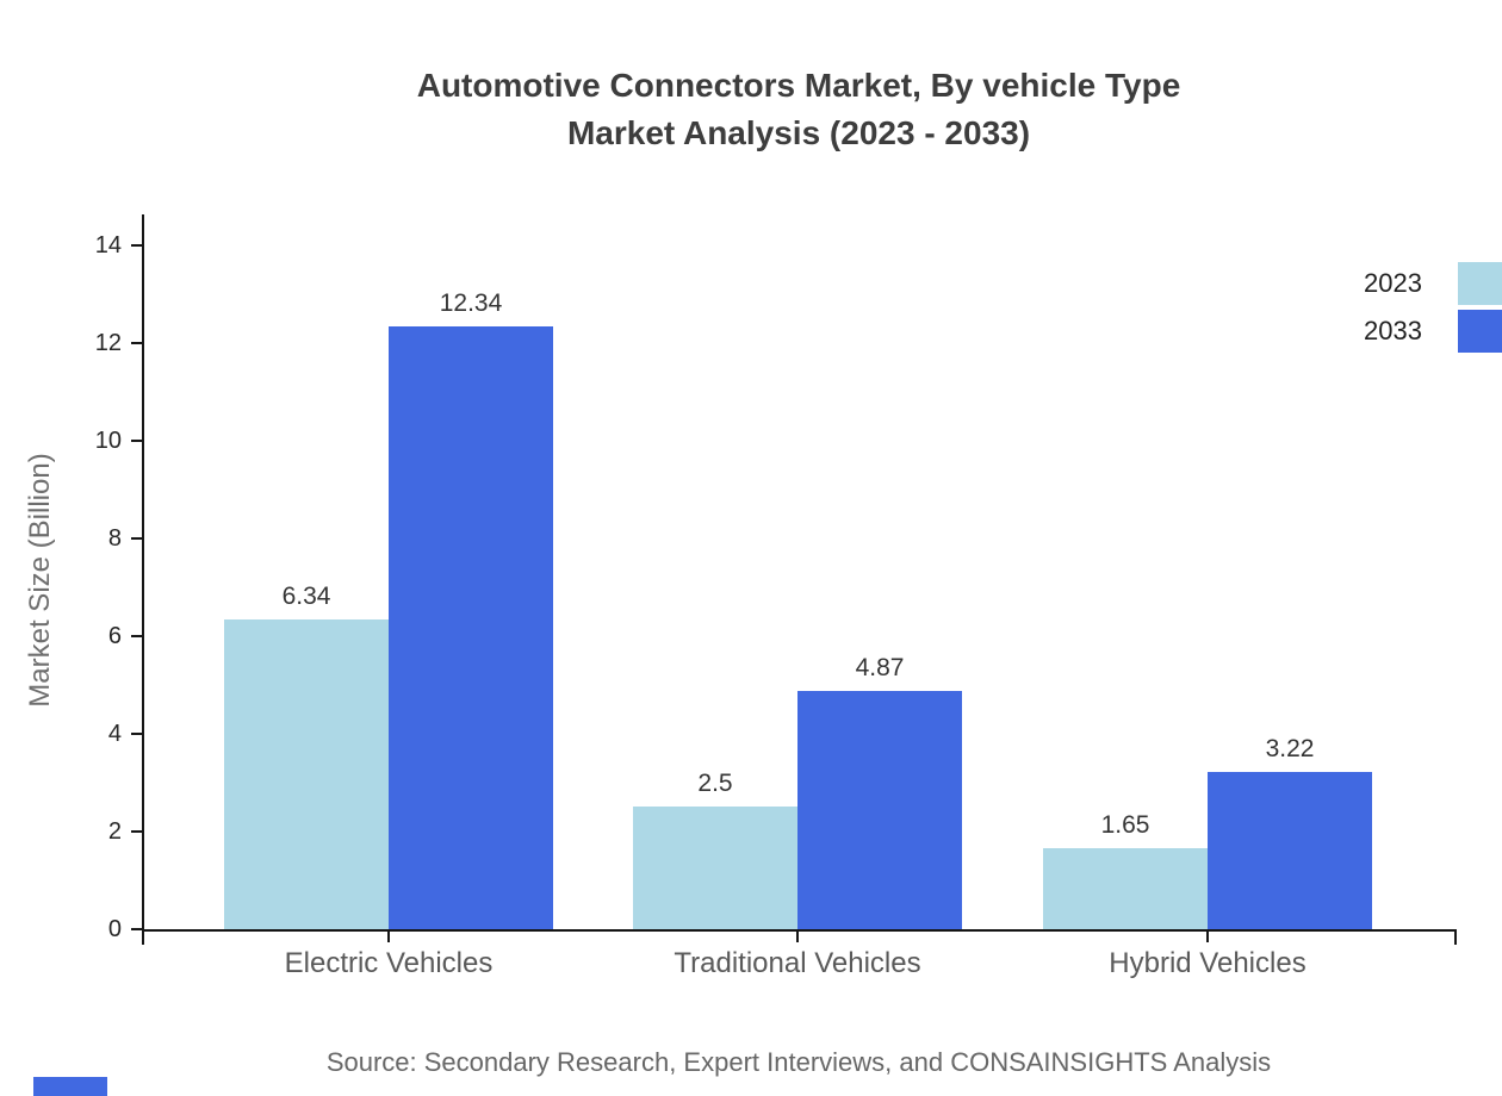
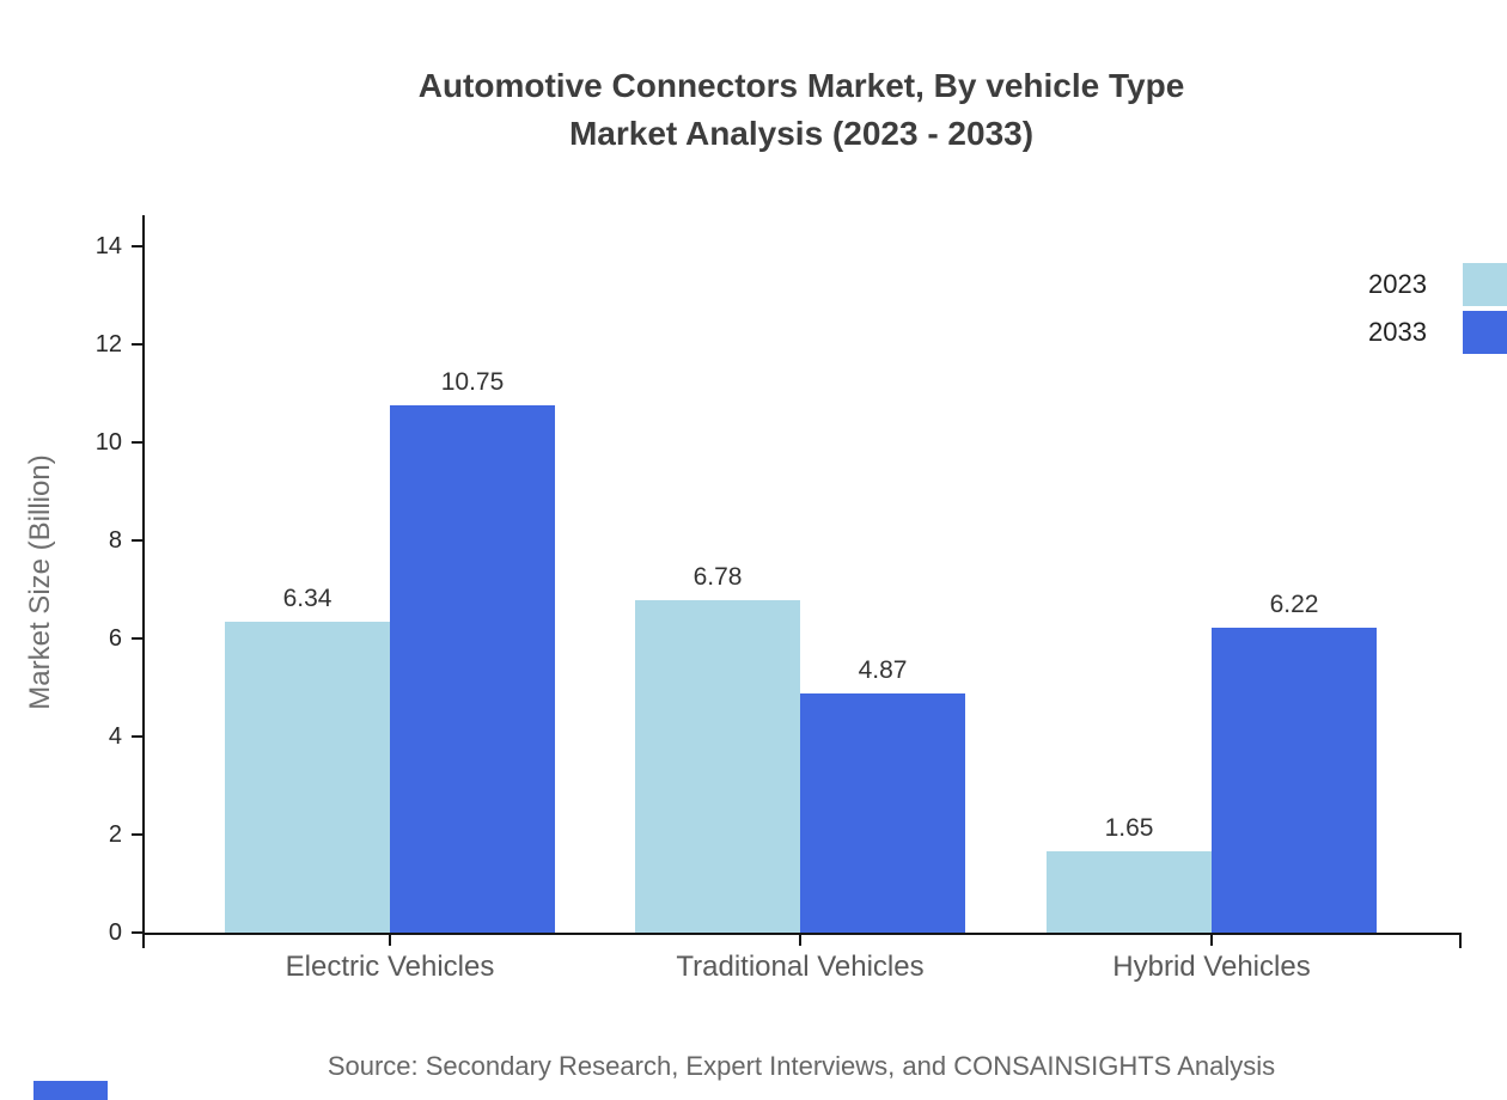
2033/Electric Vehicles: 12.34 -> 10.75
2023/Traditional Vehicles: 2.5 -> 6.78
2033/Hybrid Vehicles: 3.22 -> 6.22
